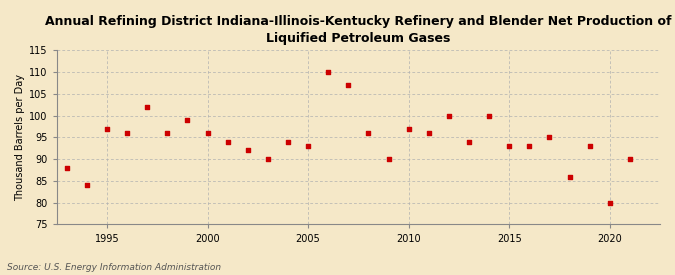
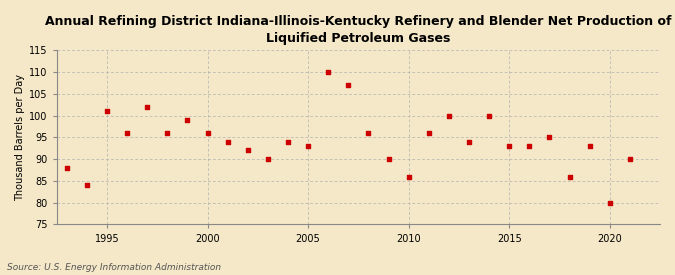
1995: 97 -> 101
2010: 97 -> 86
